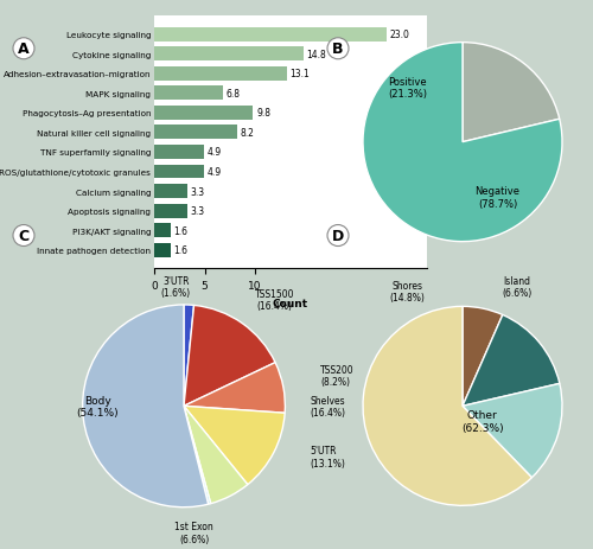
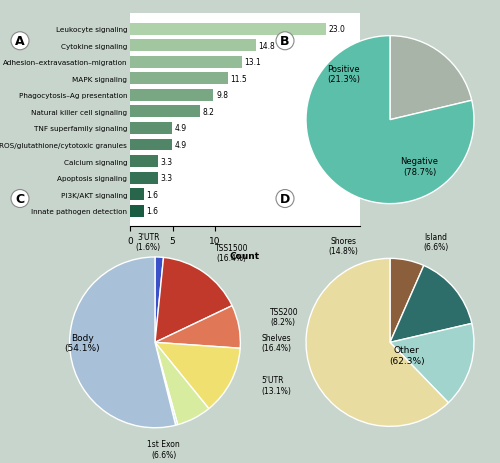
MAPK signaling: 6.8 -> 11.5
